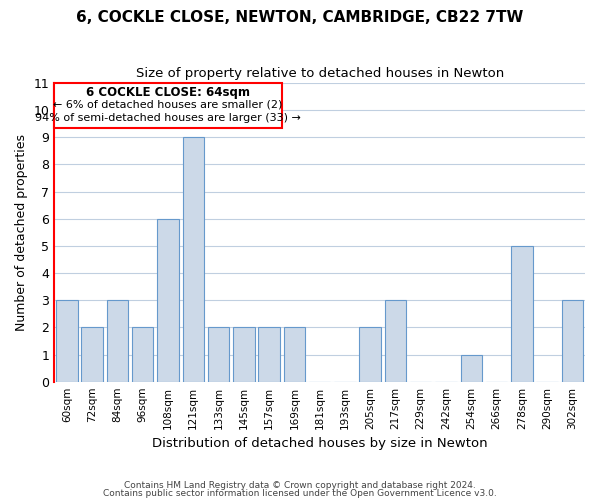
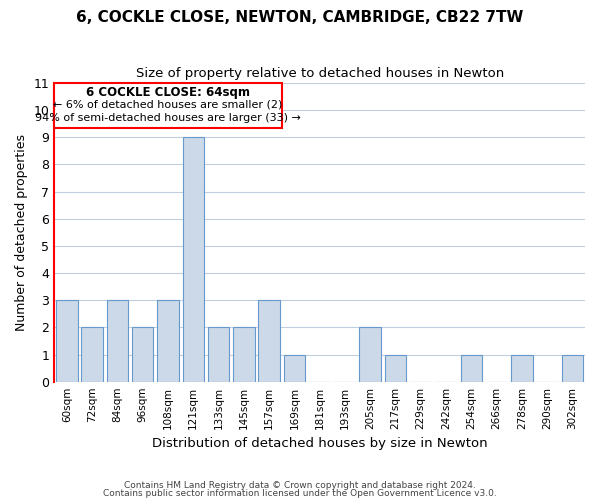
108sqm: 6 -> 3
157sqm: 2 -> 3
169sqm: 2 -> 1
217sqm: 3 -> 1
278sqm: 5 -> 1
302sqm: 3 -> 1
